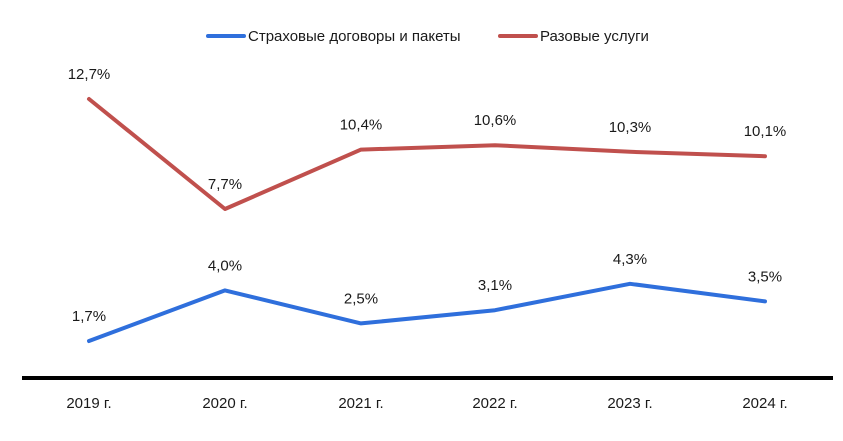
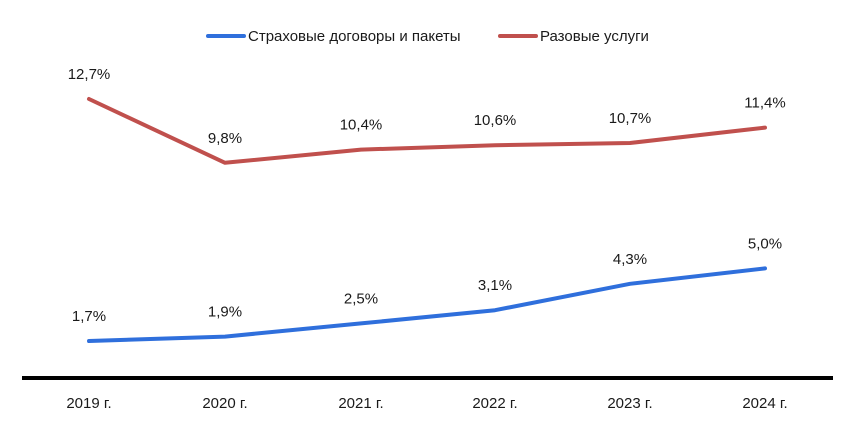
Страховые договоры и пакеты/2020 г.: 4,0% -> 1,9%
Разовые услуги/2020 г.: 7,7% -> 9,8%
Разовые услуги/2023 г.: 10,3% -> 10,7%
Страховые договоры и пакеты/2024 г.: 3,5% -> 5,0%
Разовые услуги/2024 г.: 10,1% -> 11,4%
